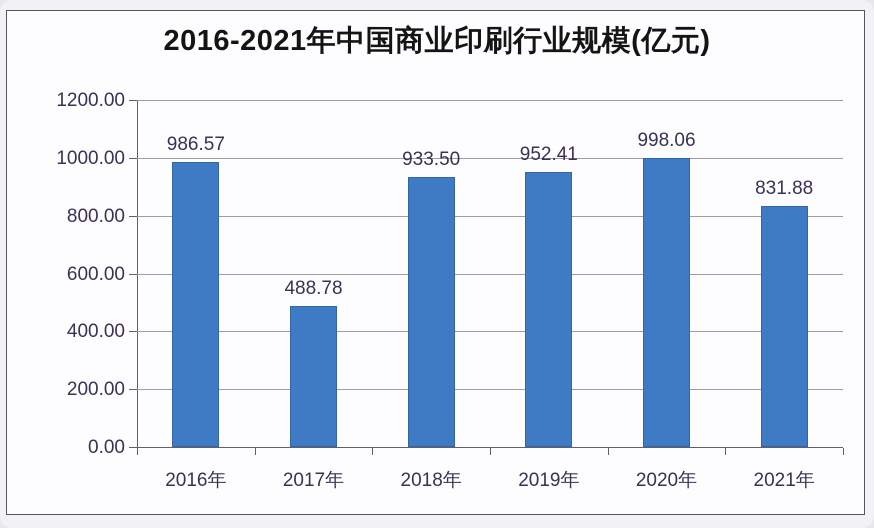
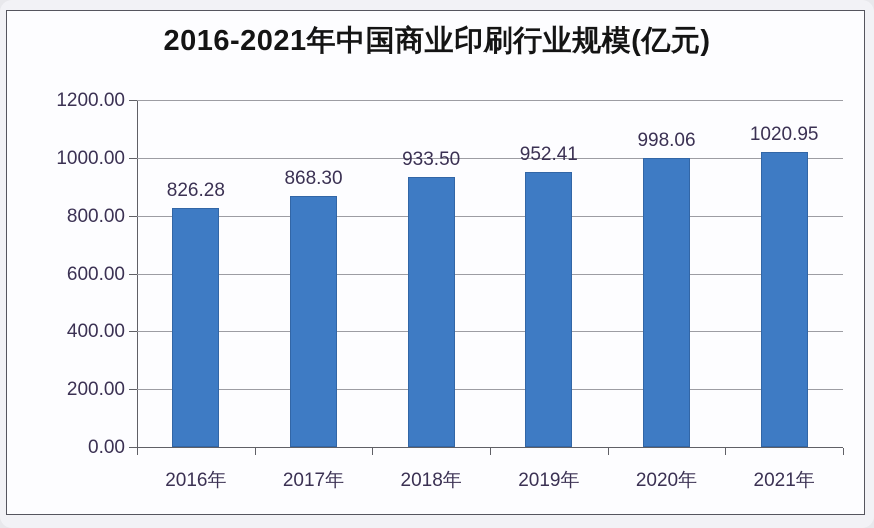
2016年: 986.57 -> 826.28
2017年: 488.78 -> 868.30
2021年: 831.88 -> 1020.95
